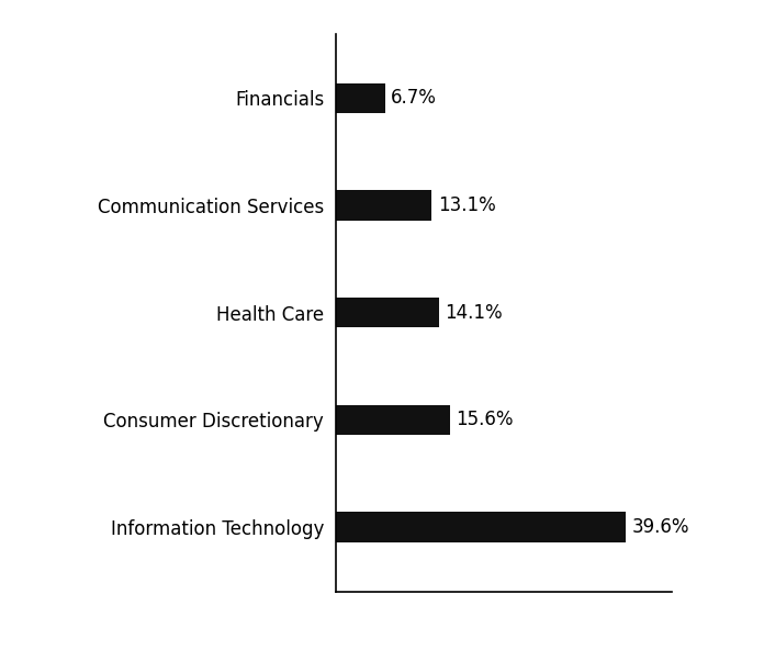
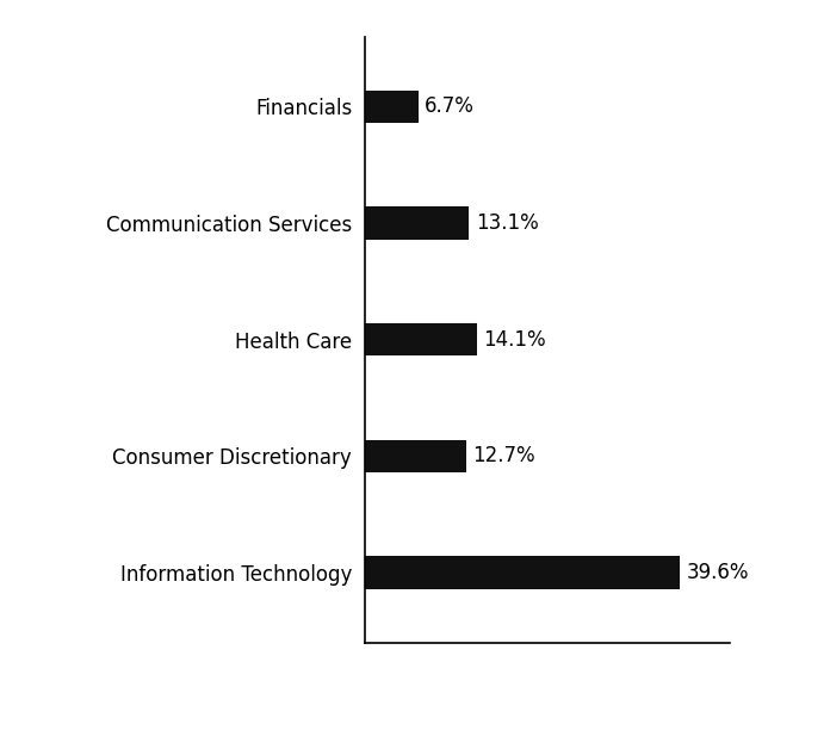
Consumer Discretionary: 15.6% -> 12.7%
